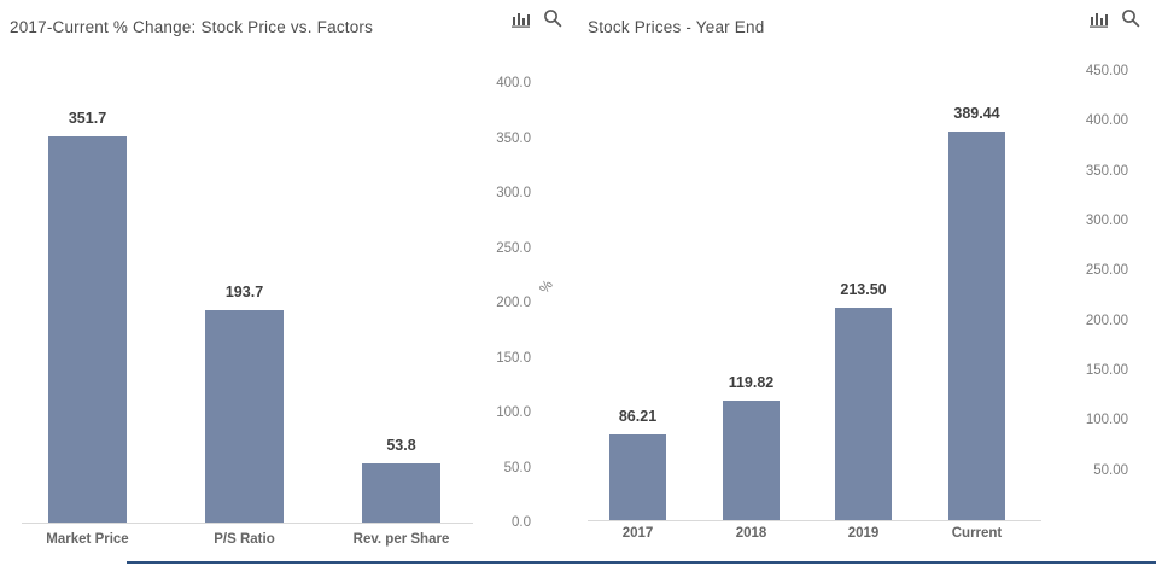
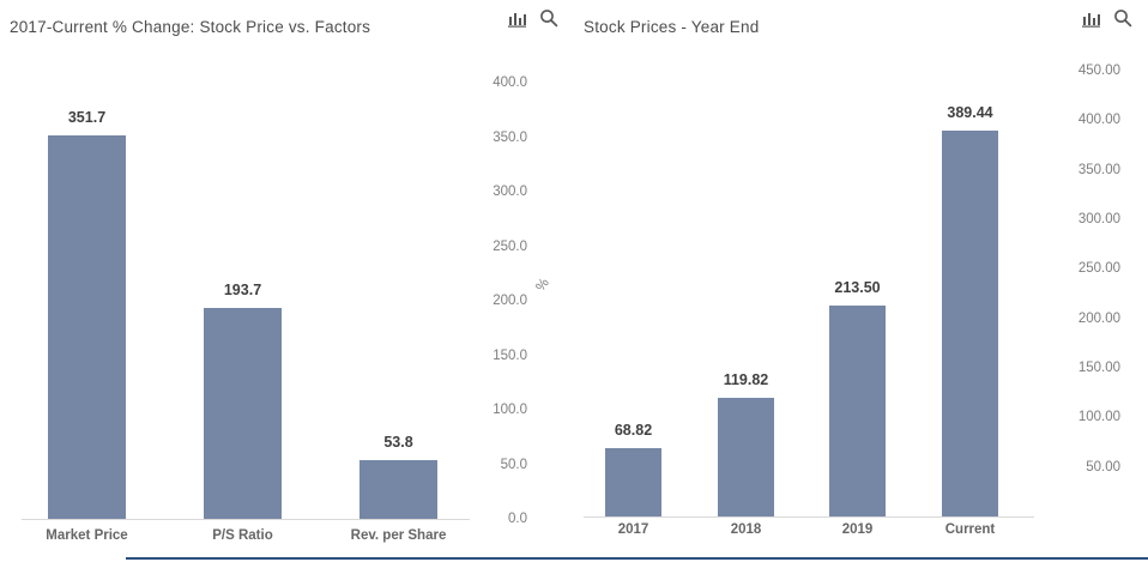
Stock Prices - Year End/2017: 86.21 -> 68.82
